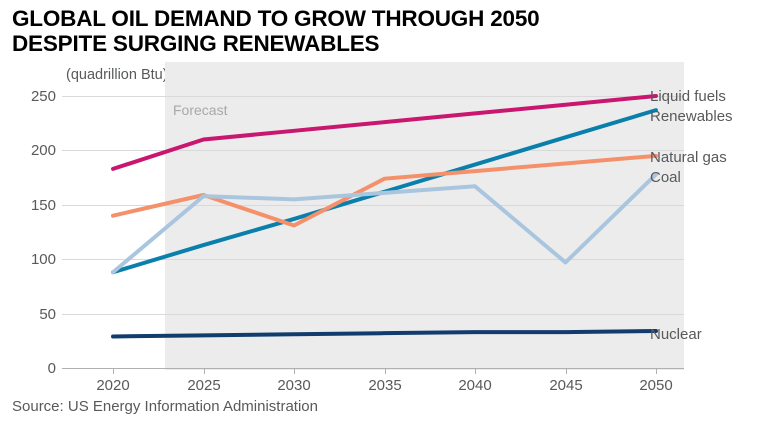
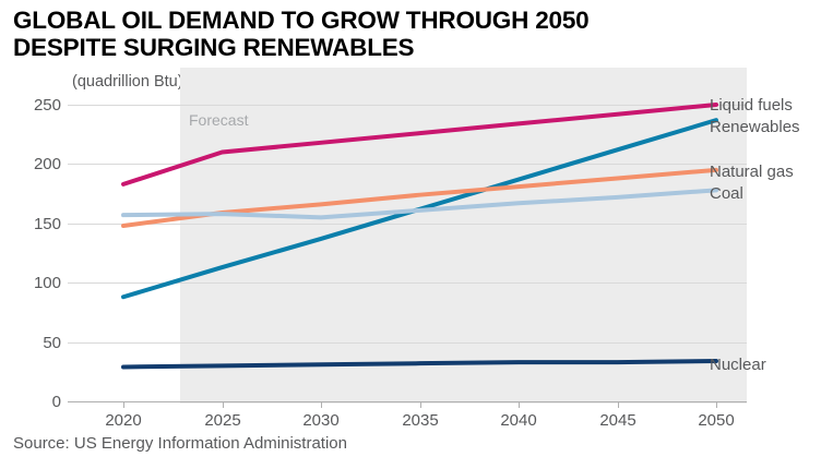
Natural gas/2020: 140 -> 148
Coal/2020: 88 -> 157
Natural gas/2030: 131 -> 166
Coal/2045: 97 -> 172
